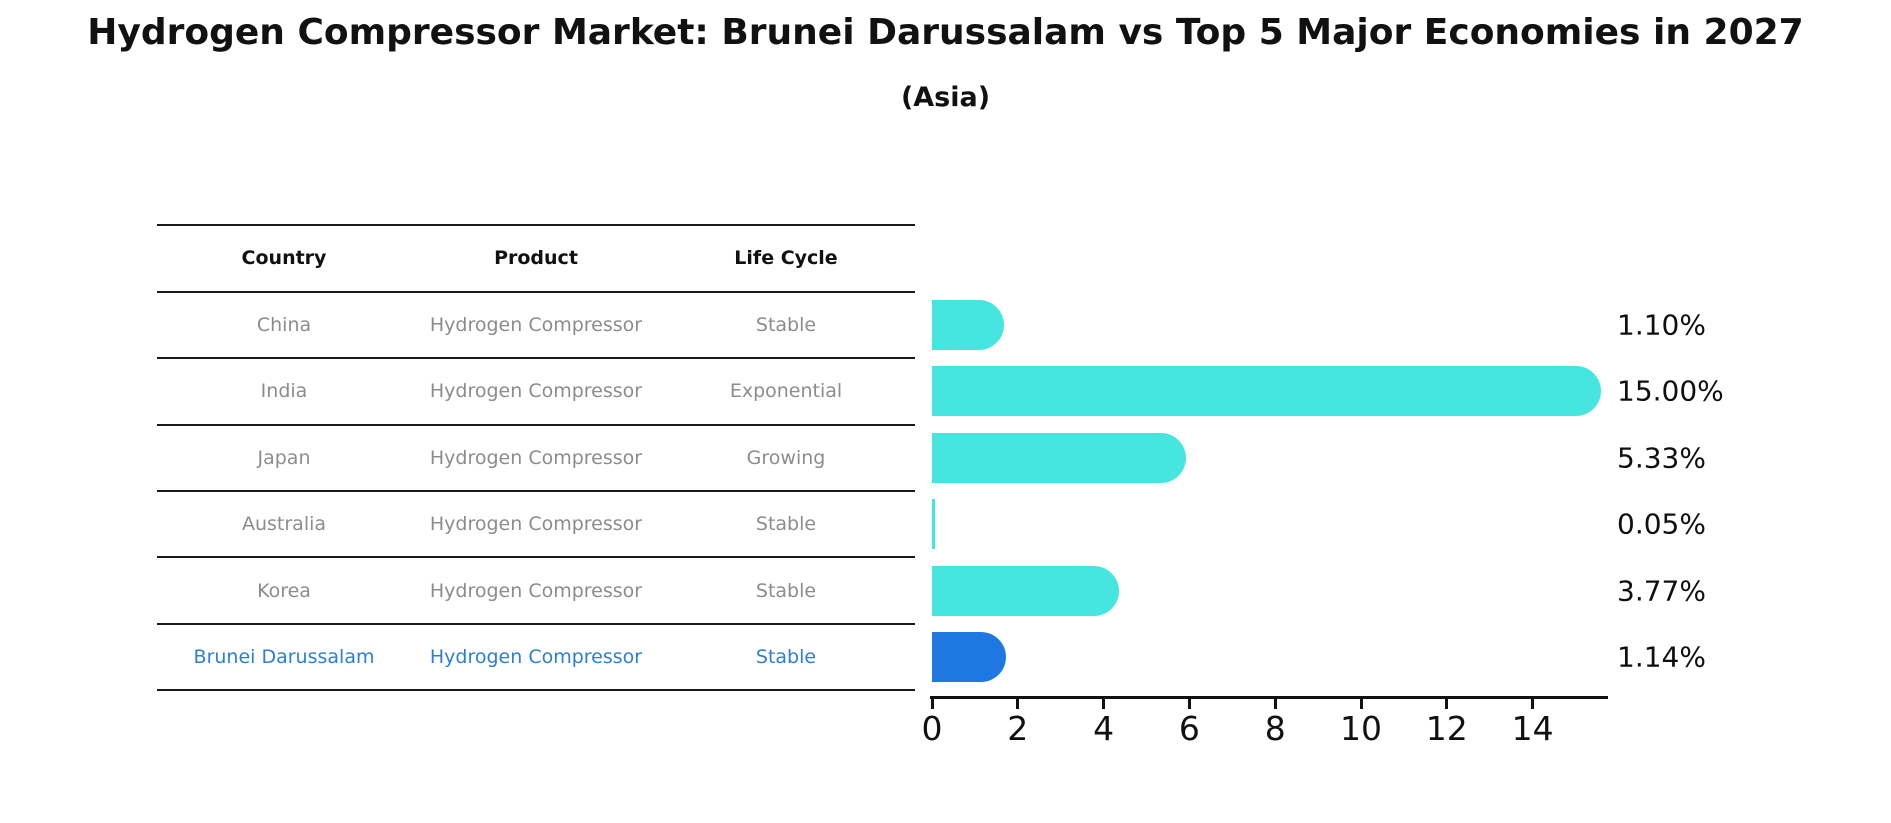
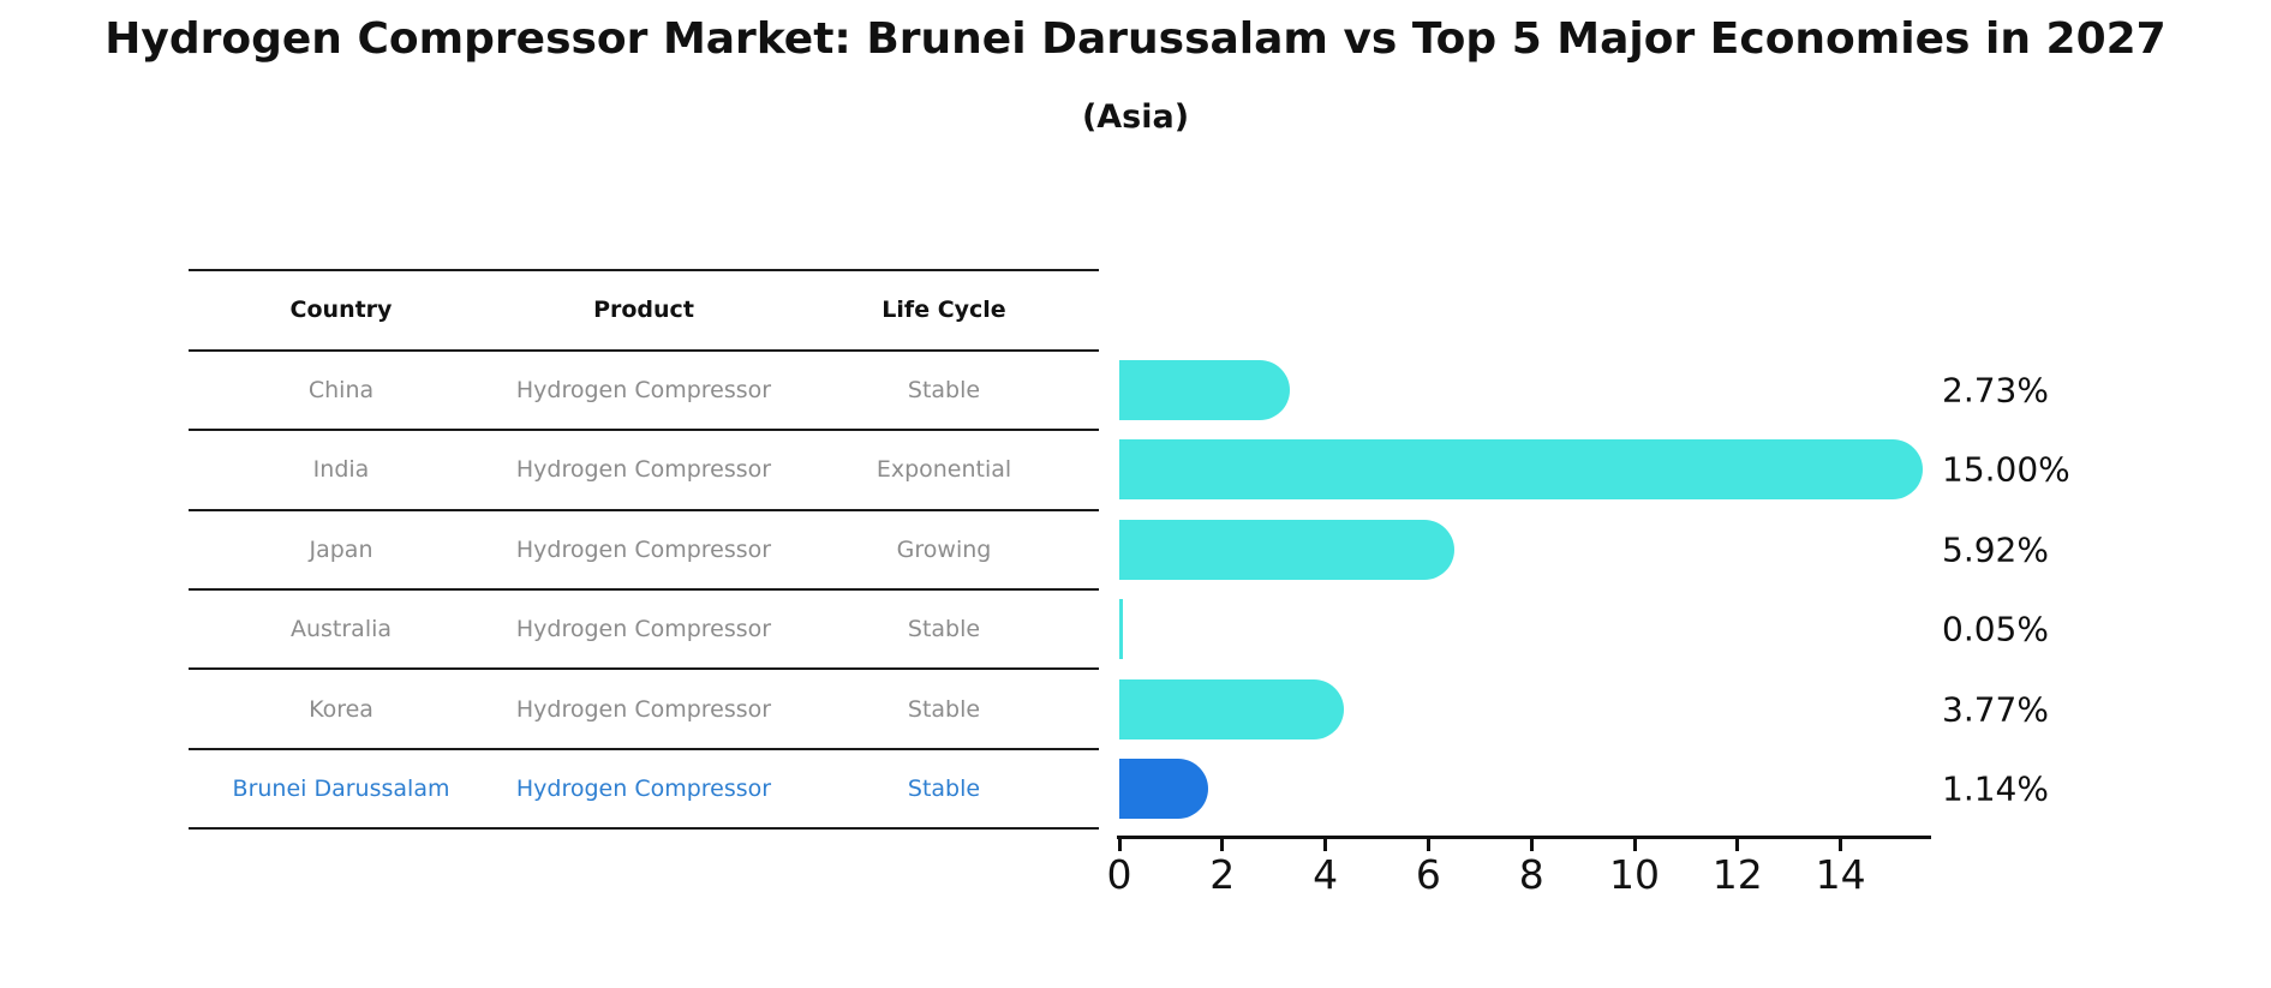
China: 1.10% -> 2.73%
Japan: 5.33% -> 5.92%
